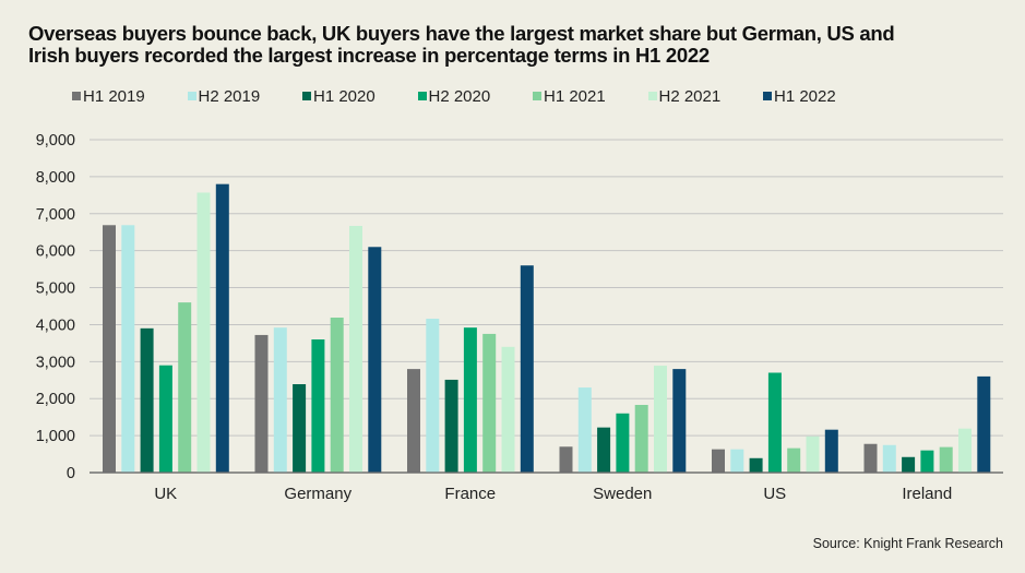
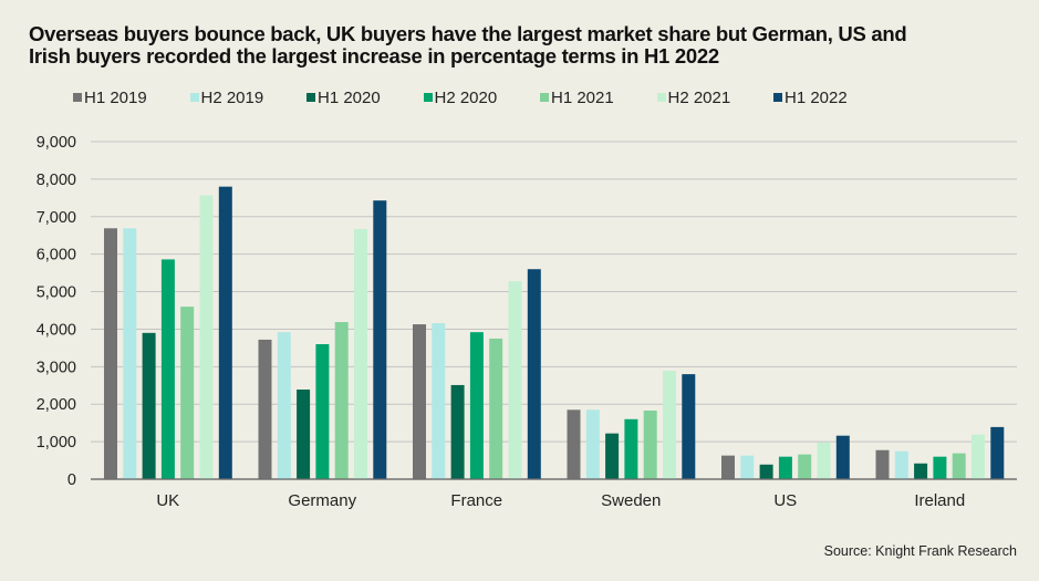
H2 2020/UK: 2900 -> 5900
H1 2022/Germany: 6100 -> 7400
H1 2019/France: 2800 -> 4100
H2 2021/France: 3400 -> 5300
H1 2019/Sweden: 700 -> 1800
H2 2019/Sweden: 2300 -> 1800
H2 2020/US: 2700 -> 600
H1 2022/Ireland: 2600 -> 1400
